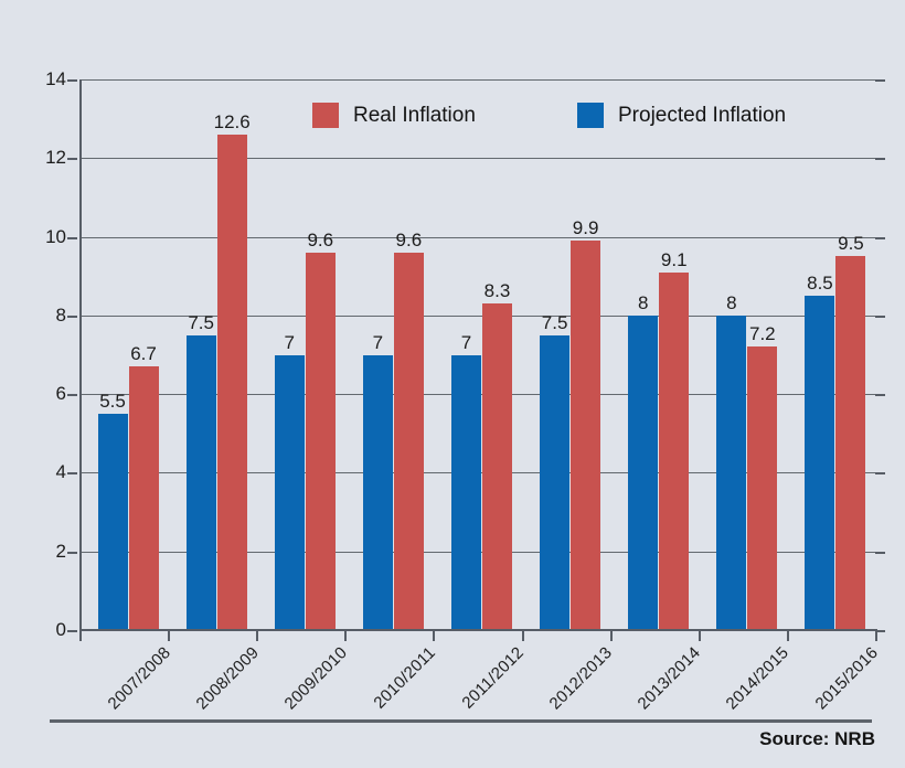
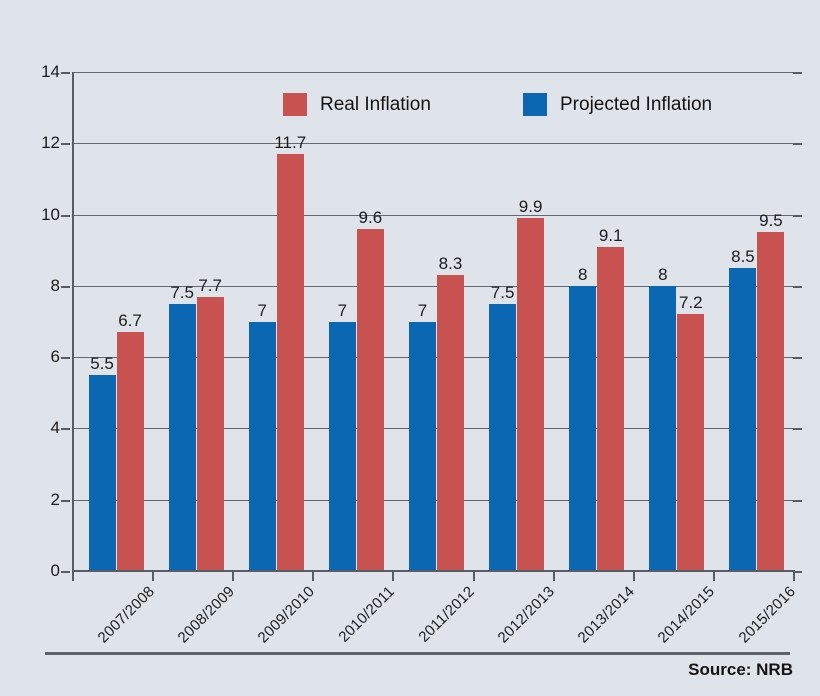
Real Inflation/2008/2009: 12.6 -> 7.7
Real Inflation/2009/2010: 9.6 -> 11.7
